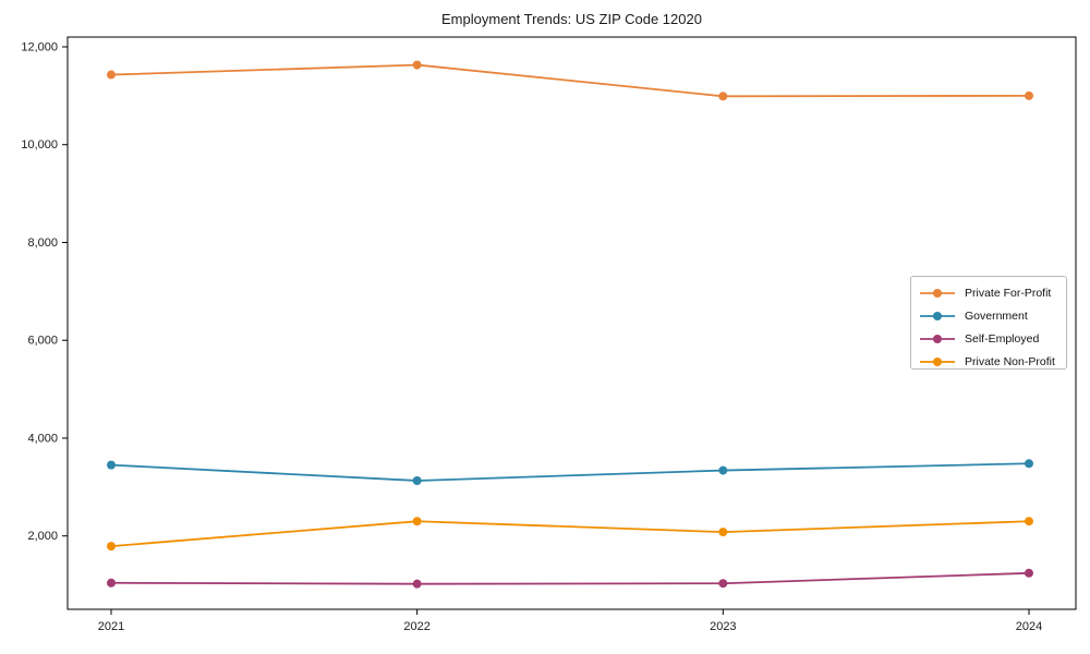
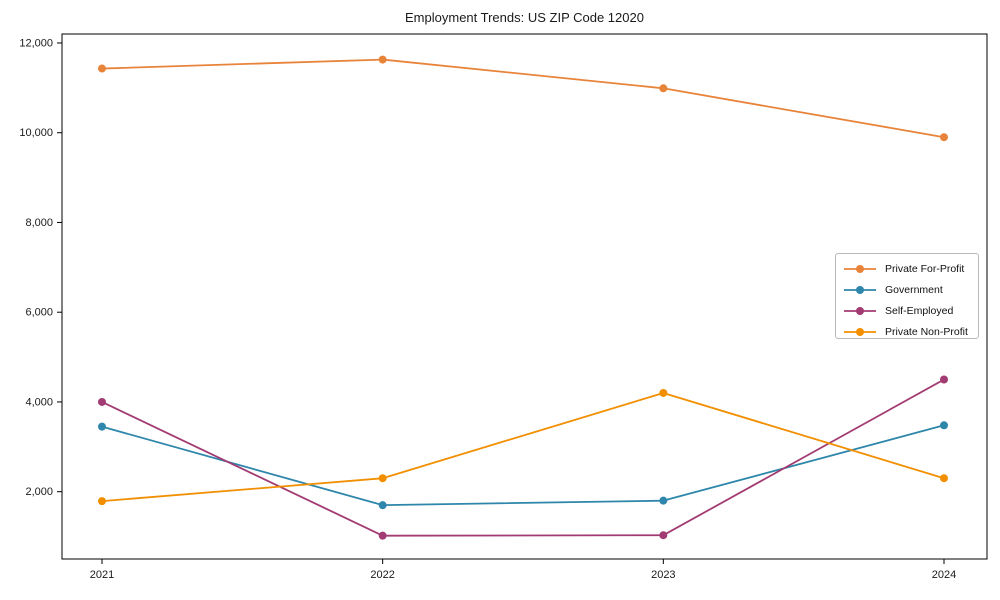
Self-Employed/2021: 1000 -> 4000
Government/2022: 3100 -> 1700
Government/2023: 3300 -> 1800
Private Non-Profit/2023: 2100 -> 4200
Private For-Profit/2024: 11000 -> 9900
Self-Employed/2024: 1200 -> 4500
